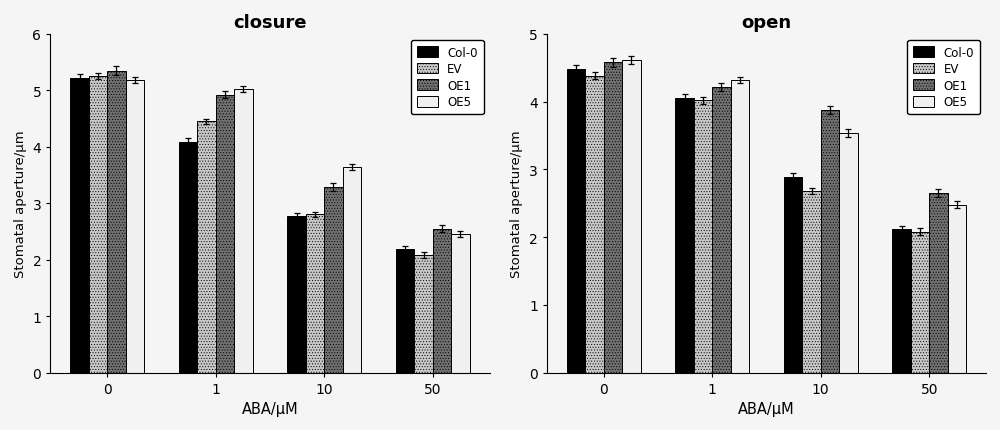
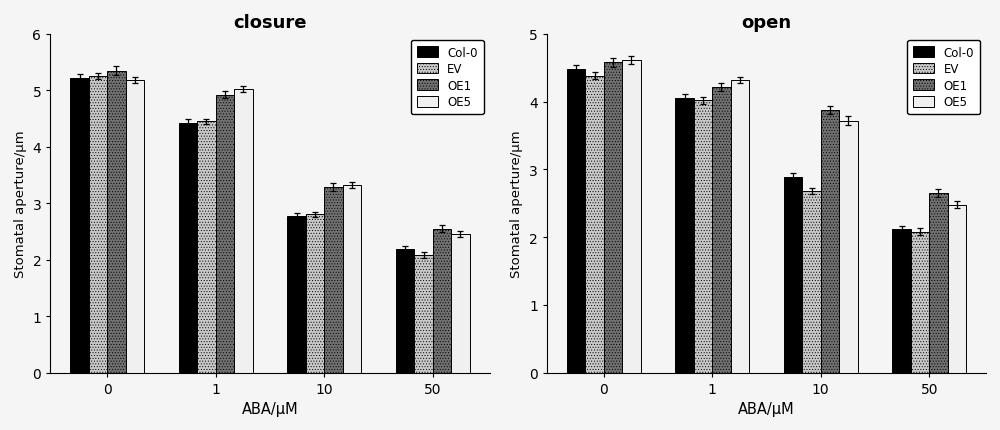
closure/Col-0/1: 4.08 -> 4.42
closure/OE5/10: 3.64 -> 3.32
open/OE5/10: 3.54 -> 3.72
